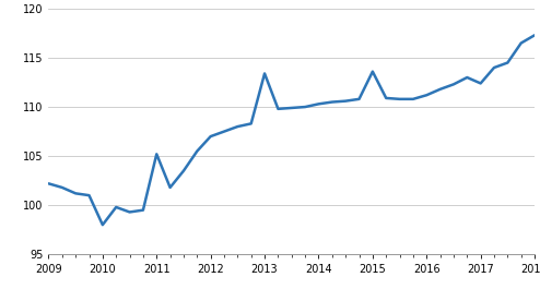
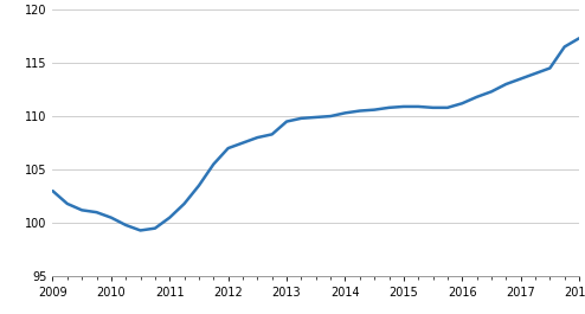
2009: 102.2 -> 103.0
2010: 98.0 -> 100.5
2011: 105.2 -> 100.5
2013: 113.4 -> 109.5
2015: 113.6 -> 110.9
2017: 112.4 -> 113.5
